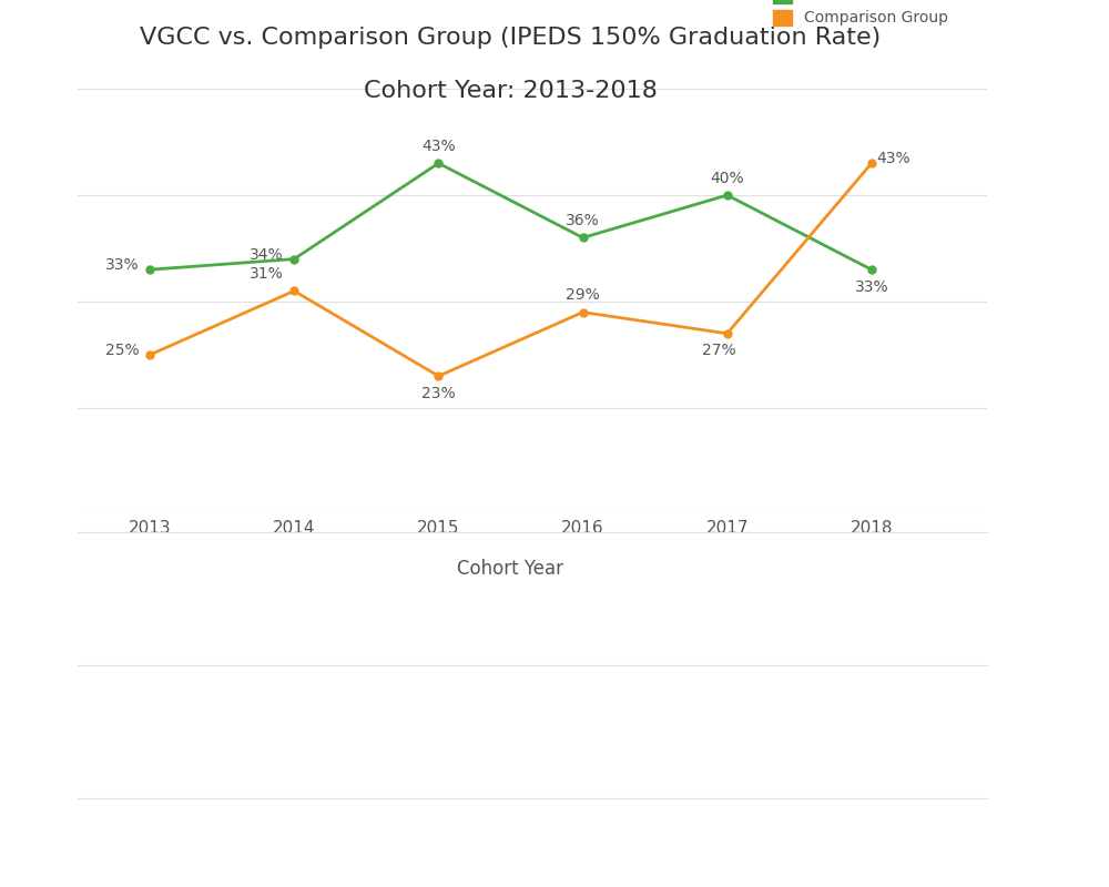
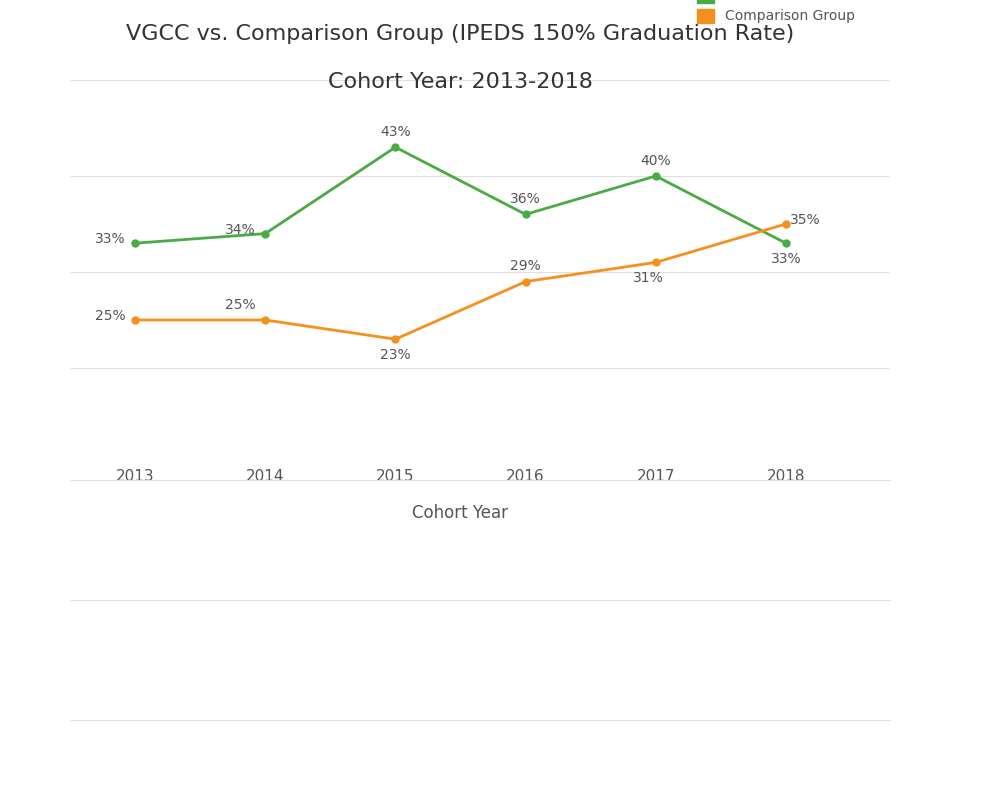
Comparison Group/2014: 31% -> 25%
Comparison Group/2017: 27% -> 31%
Comparison Group/2018: 43% -> 35%
